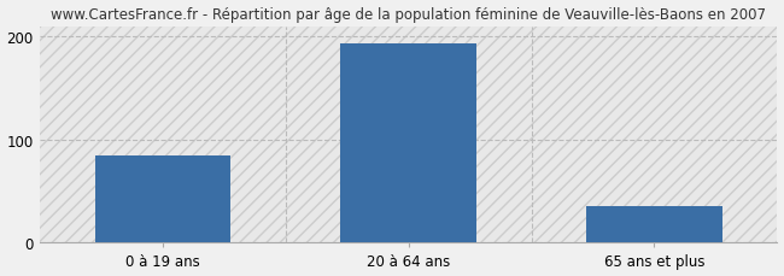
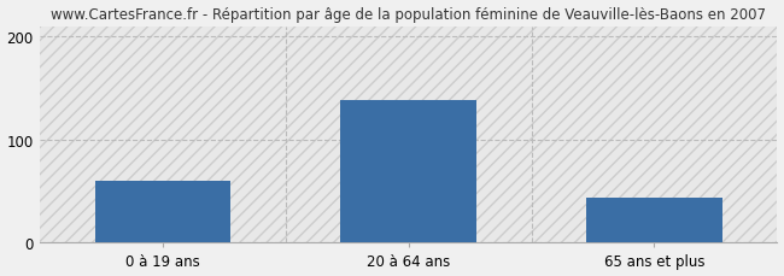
0 à 19 ans: 85 -> 60
20 à 64 ans: 193 -> 138
65 ans et plus: 35 -> 44
